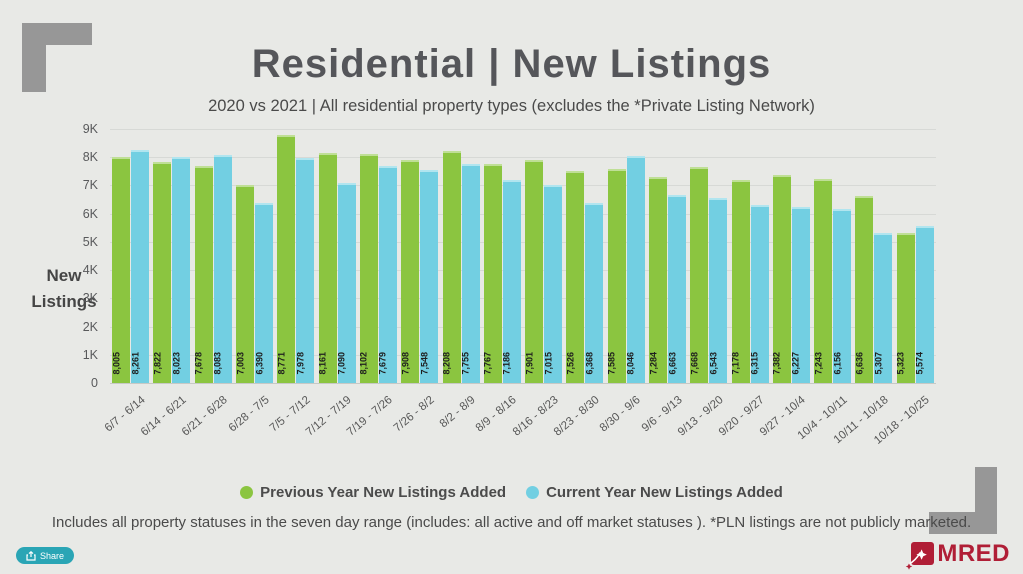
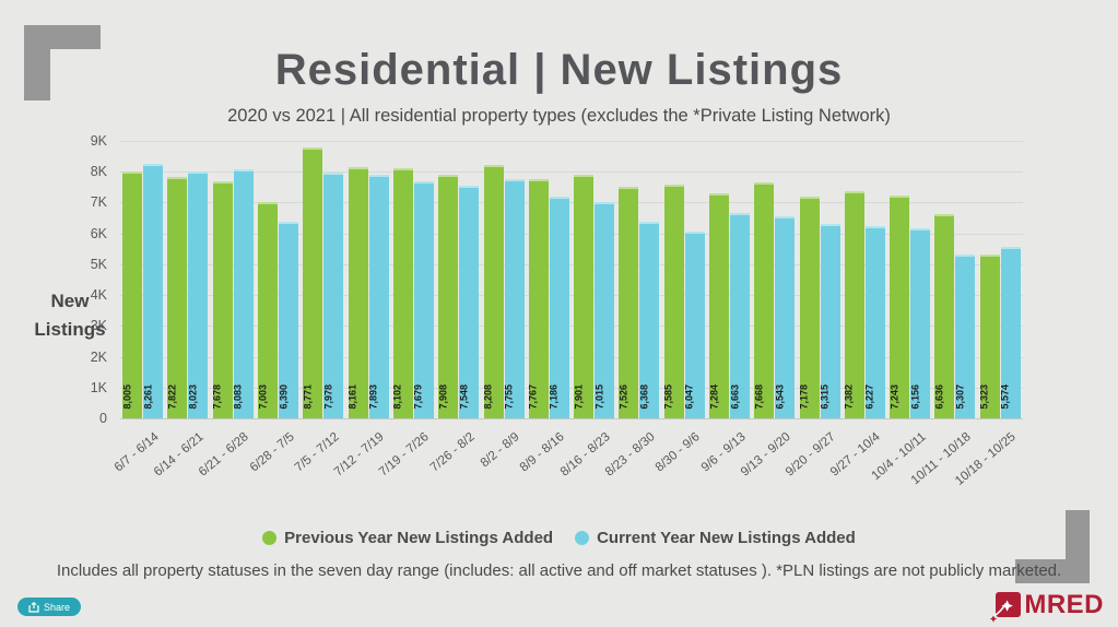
Current Year New Listings Added/7/12 - 7/19: 7,090 -> 7,893
Current Year New Listings Added/8/30 - 9/6: 8,046 -> 6,047
